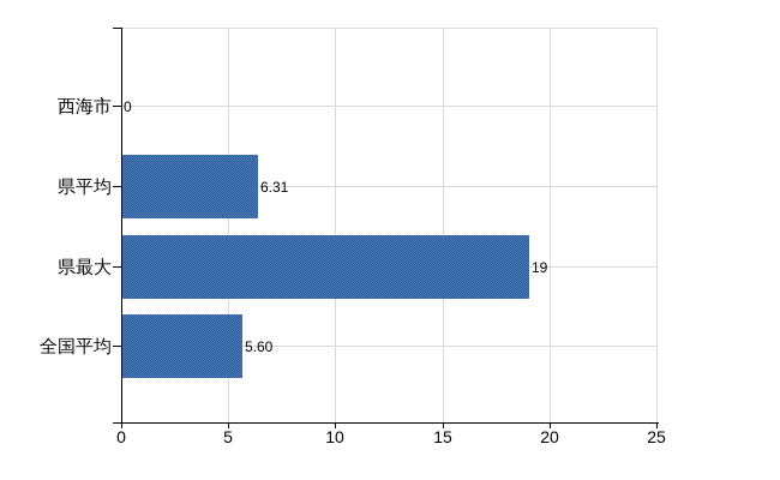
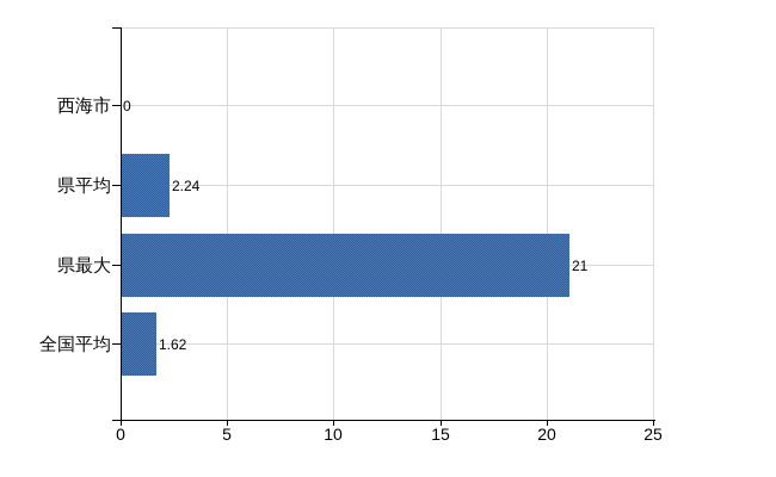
県平均: 6.31 -> 2.24
県最大: 19 -> 21
全国平均: 5.60 -> 1.62
